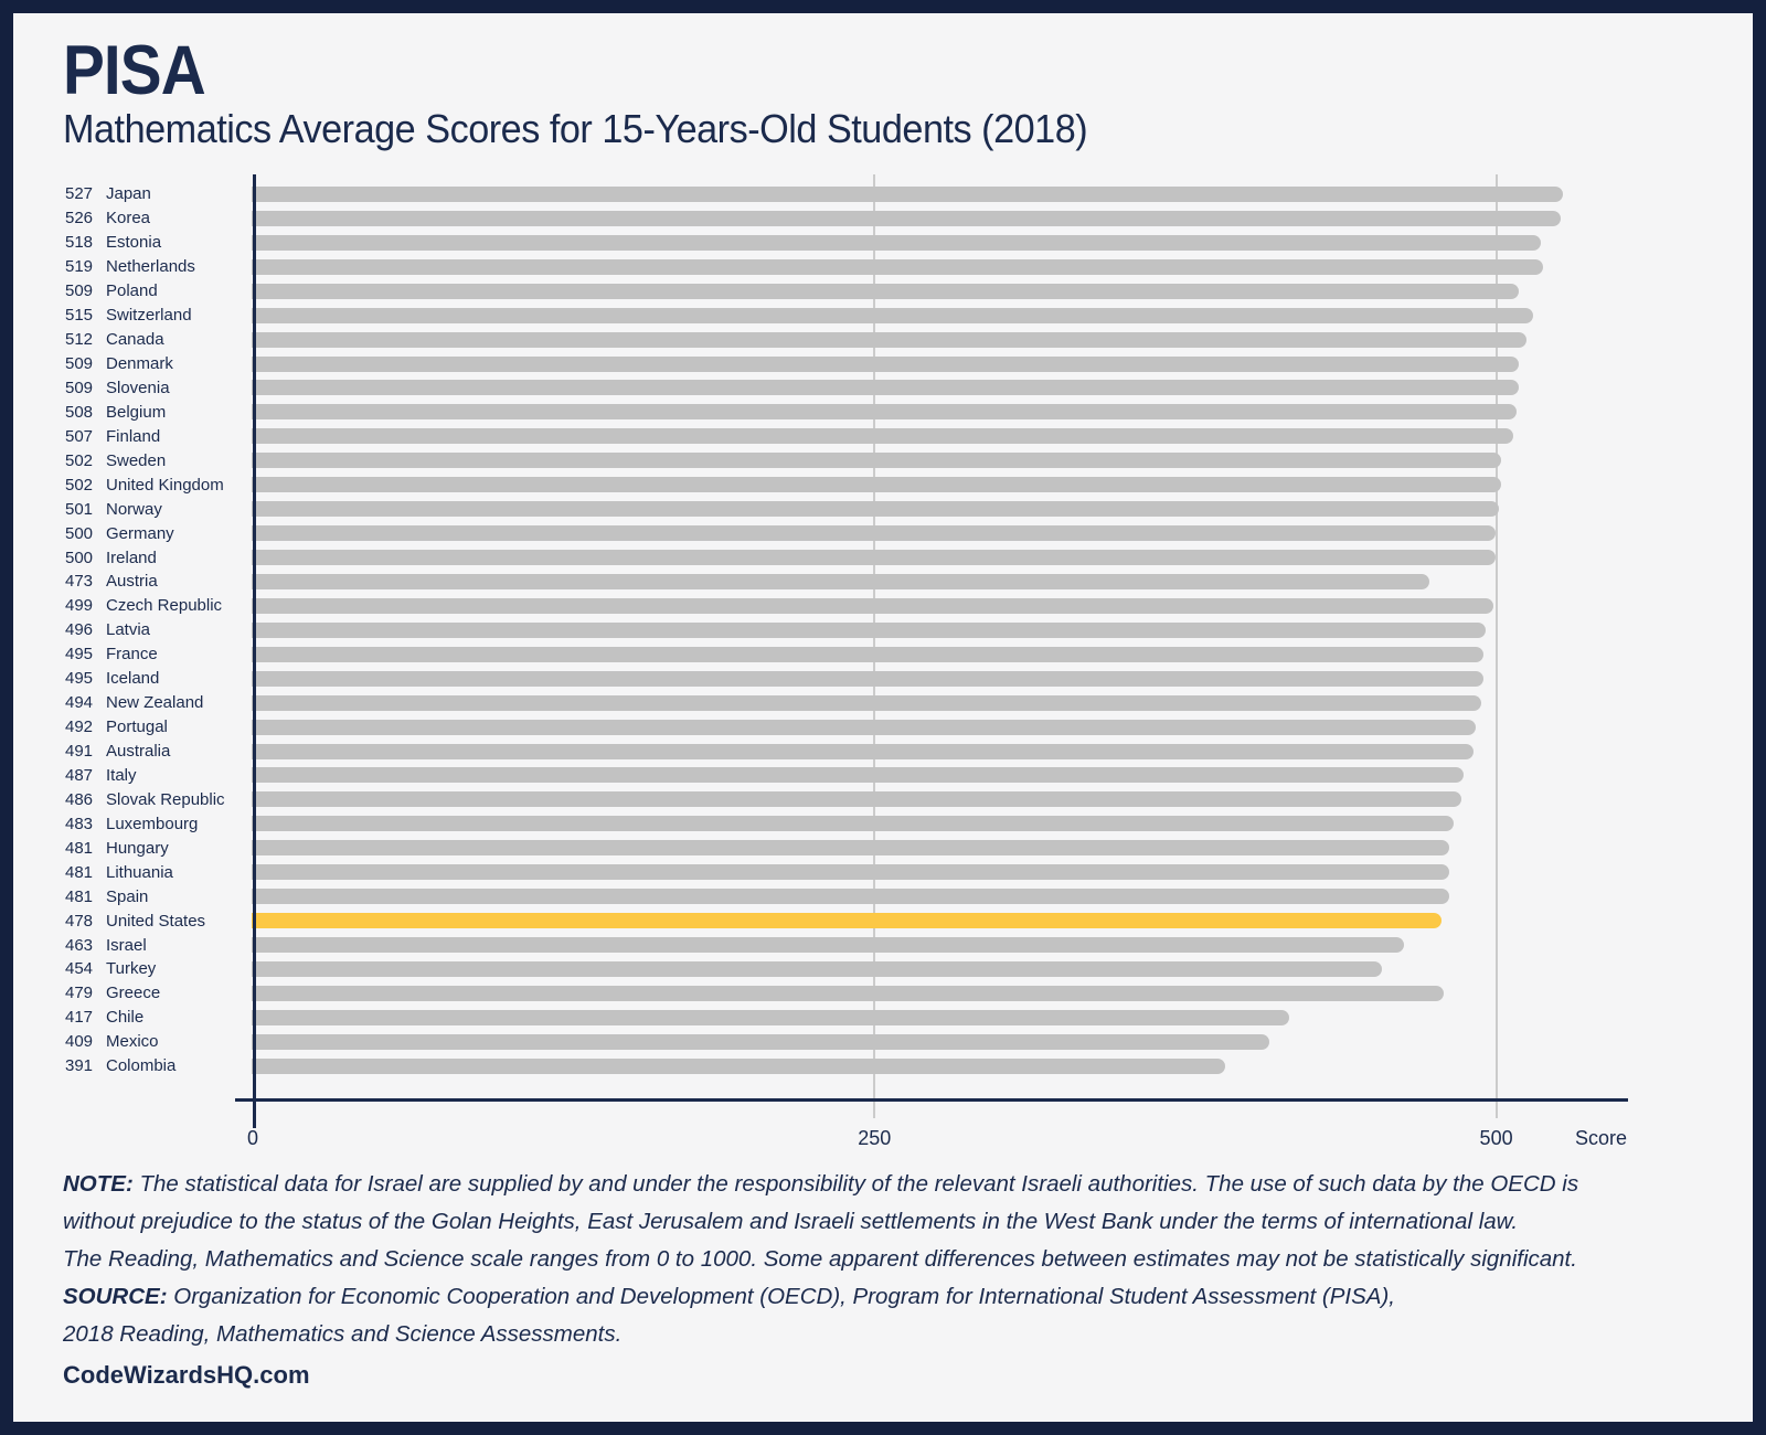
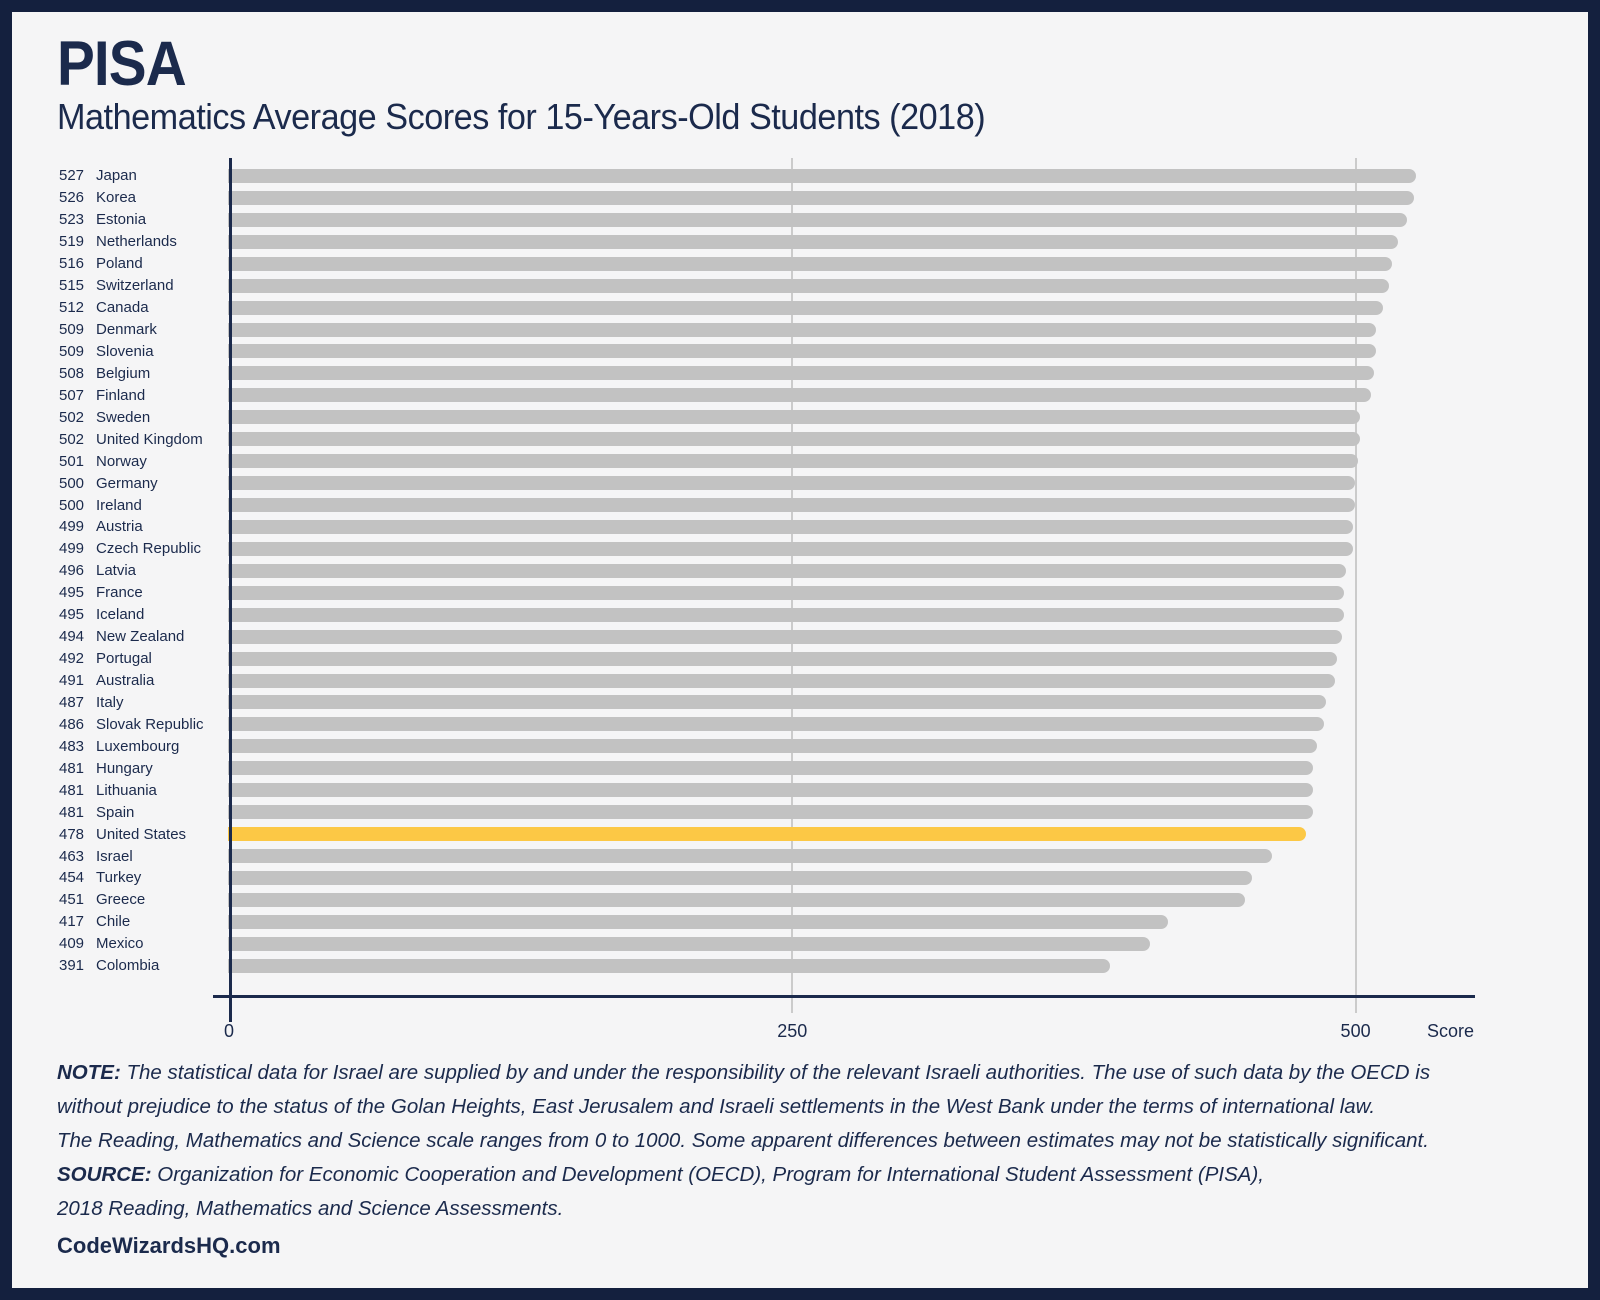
Estonia: 518 -> 523
Poland: 509 -> 516
Austria: 473 -> 499
Greece: 479 -> 451
